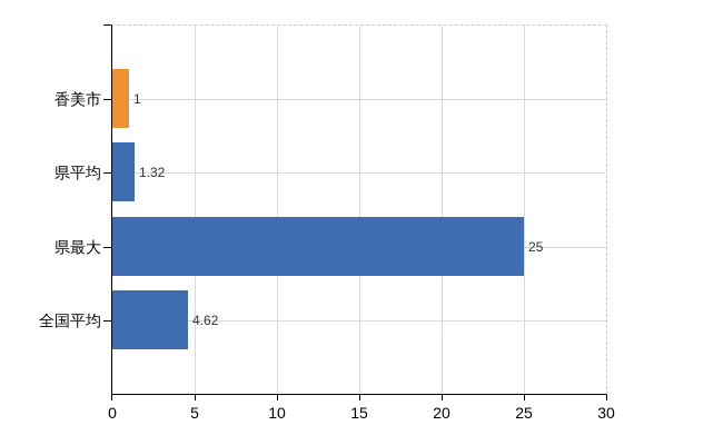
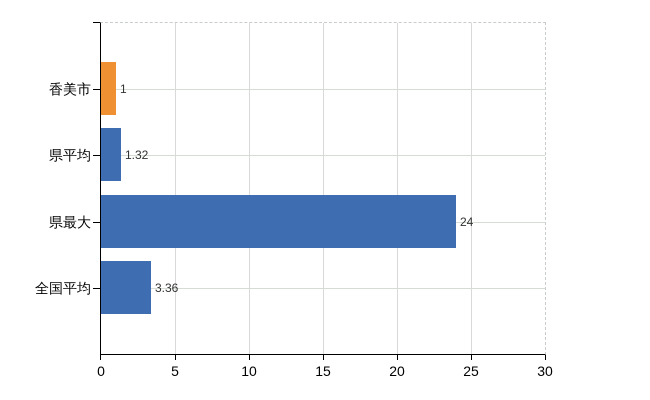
県最大: 25 -> 24
全国平均: 4.62 -> 3.36
